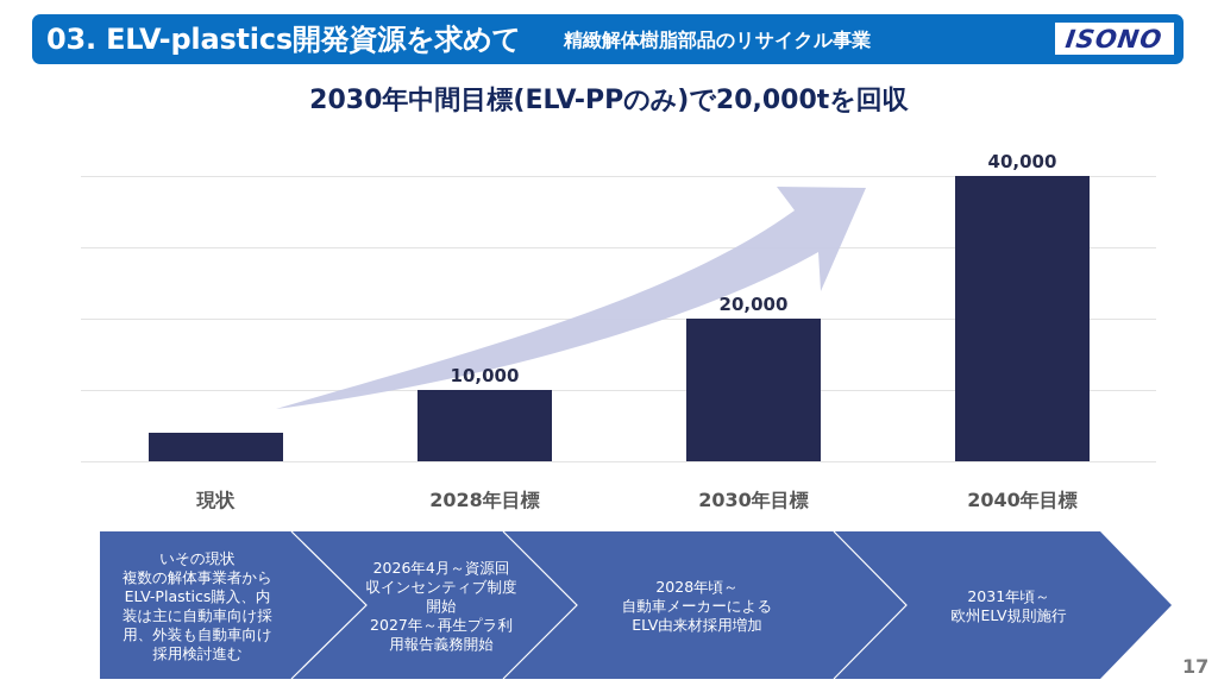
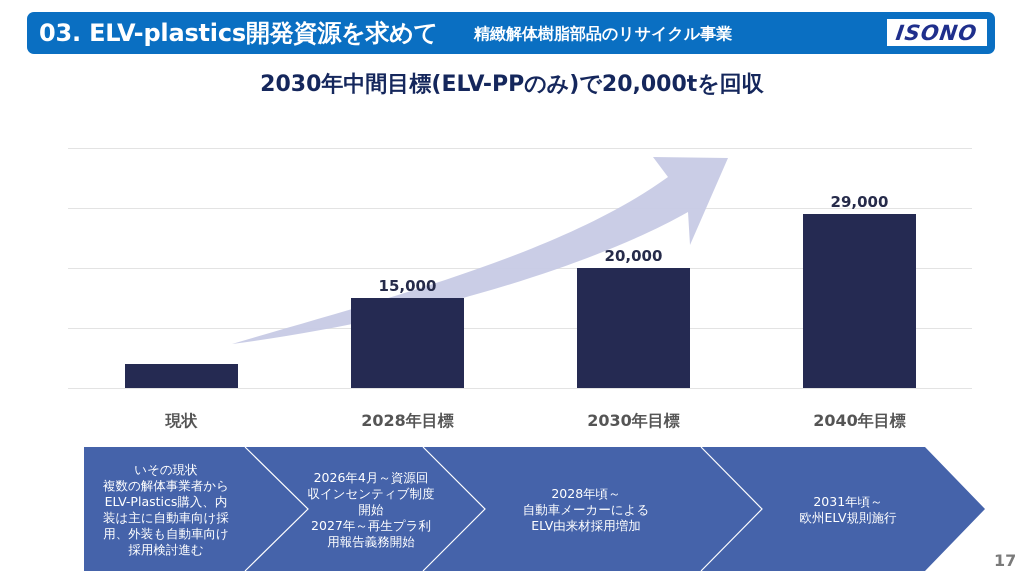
2028年目標: 10,000 -> 15,000
2040年目標: 40,000 -> 29,000
